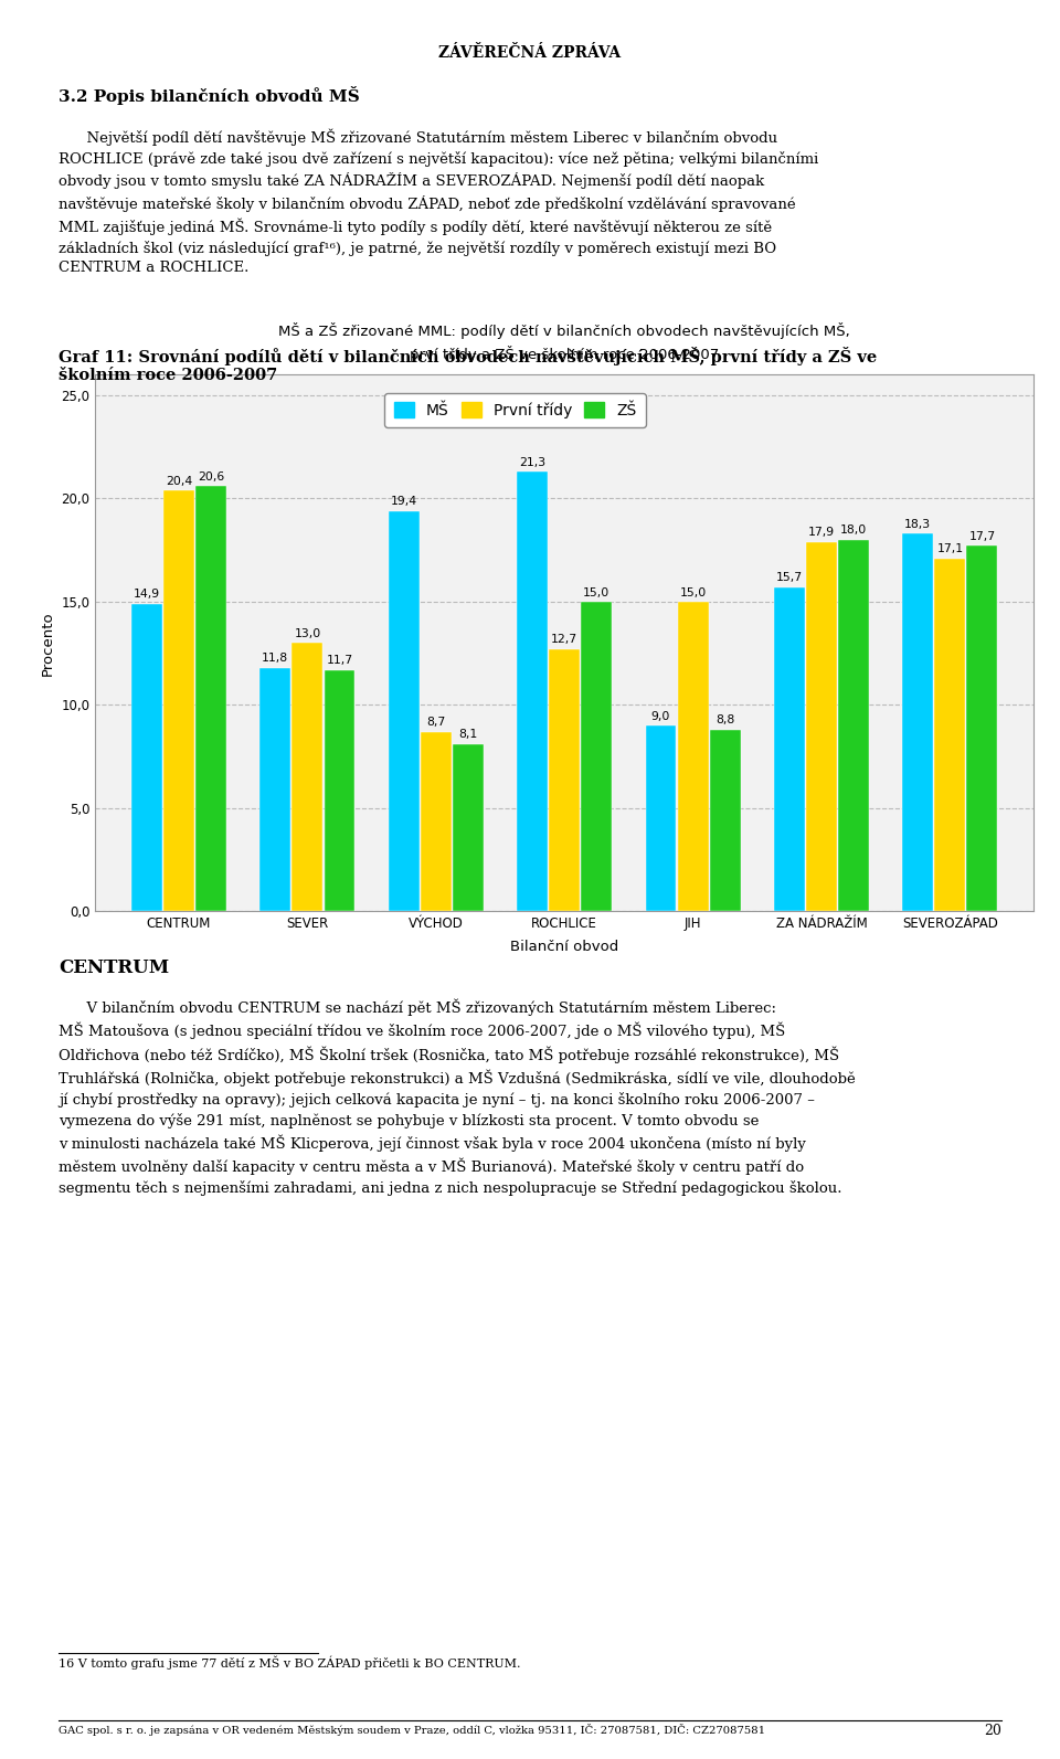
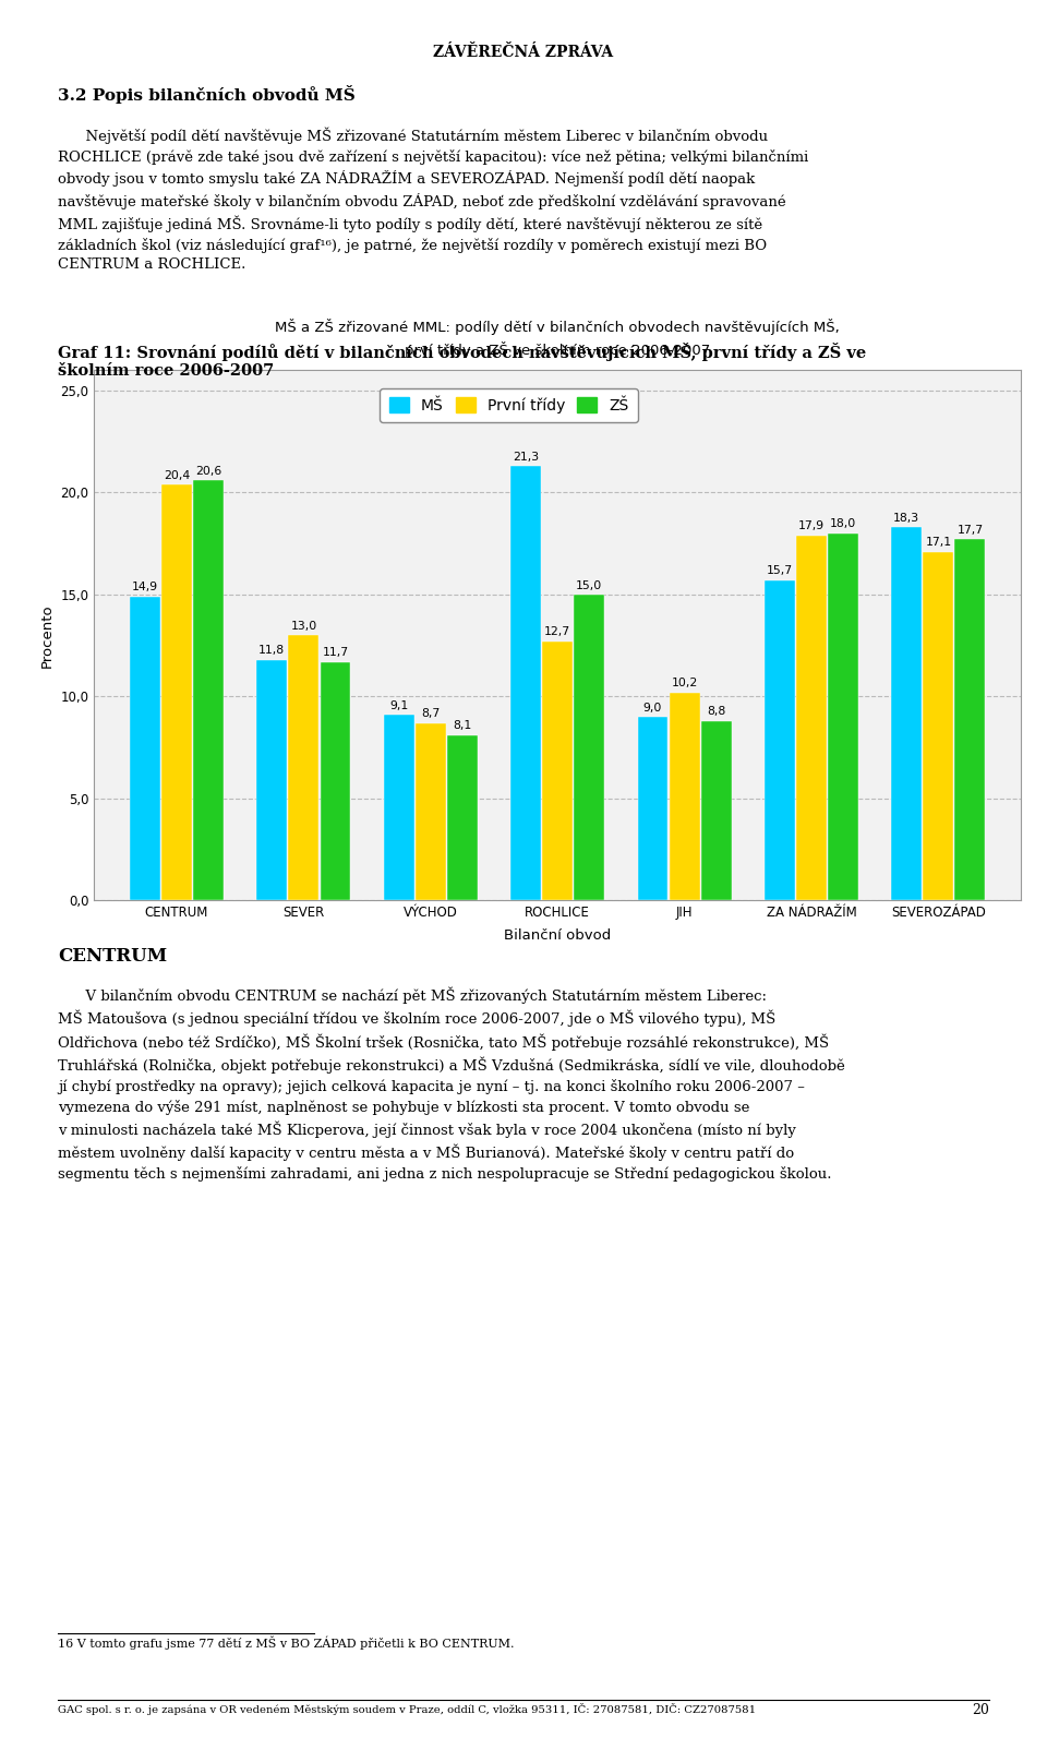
MŠ/VÝCHOD: 19,4 -> 9,1
První třídy/JIH: 15,0 -> 10,2
